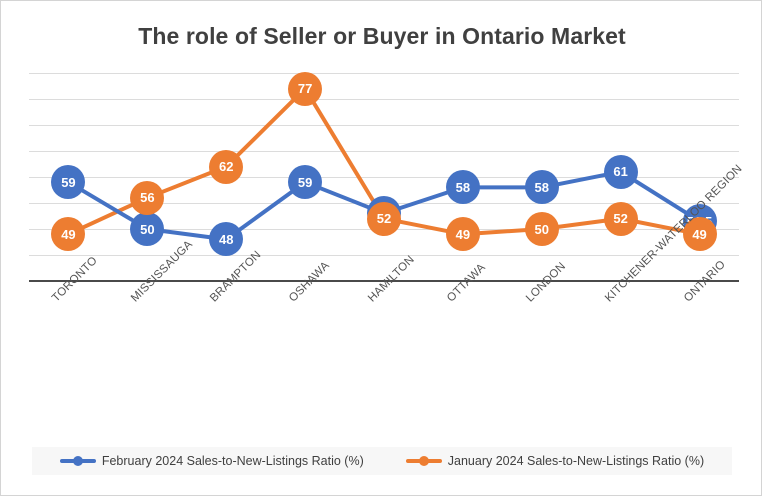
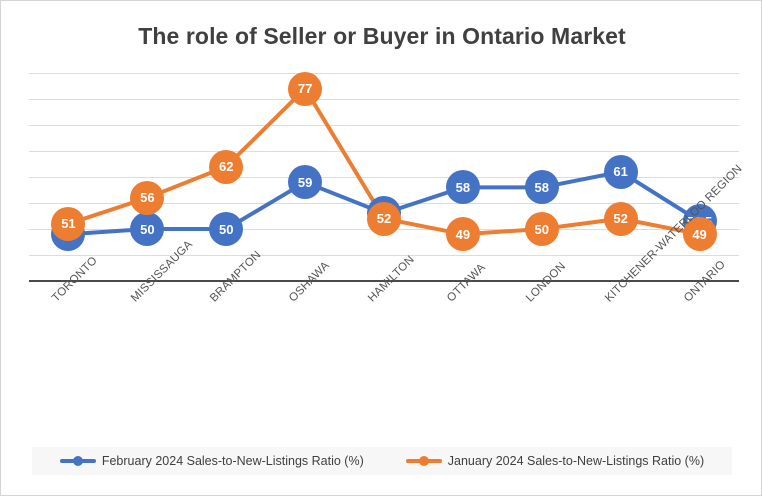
February 2024 Sales-to-New-Listings Ratio (%)/TORONTO: 59 -> 49
January 2024 Sales-to-New-Listings Ratio (%)/TORONTO: 49 -> 51
February 2024 Sales-to-New-Listings Ratio (%)/BRAMPTON: 48 -> 50
